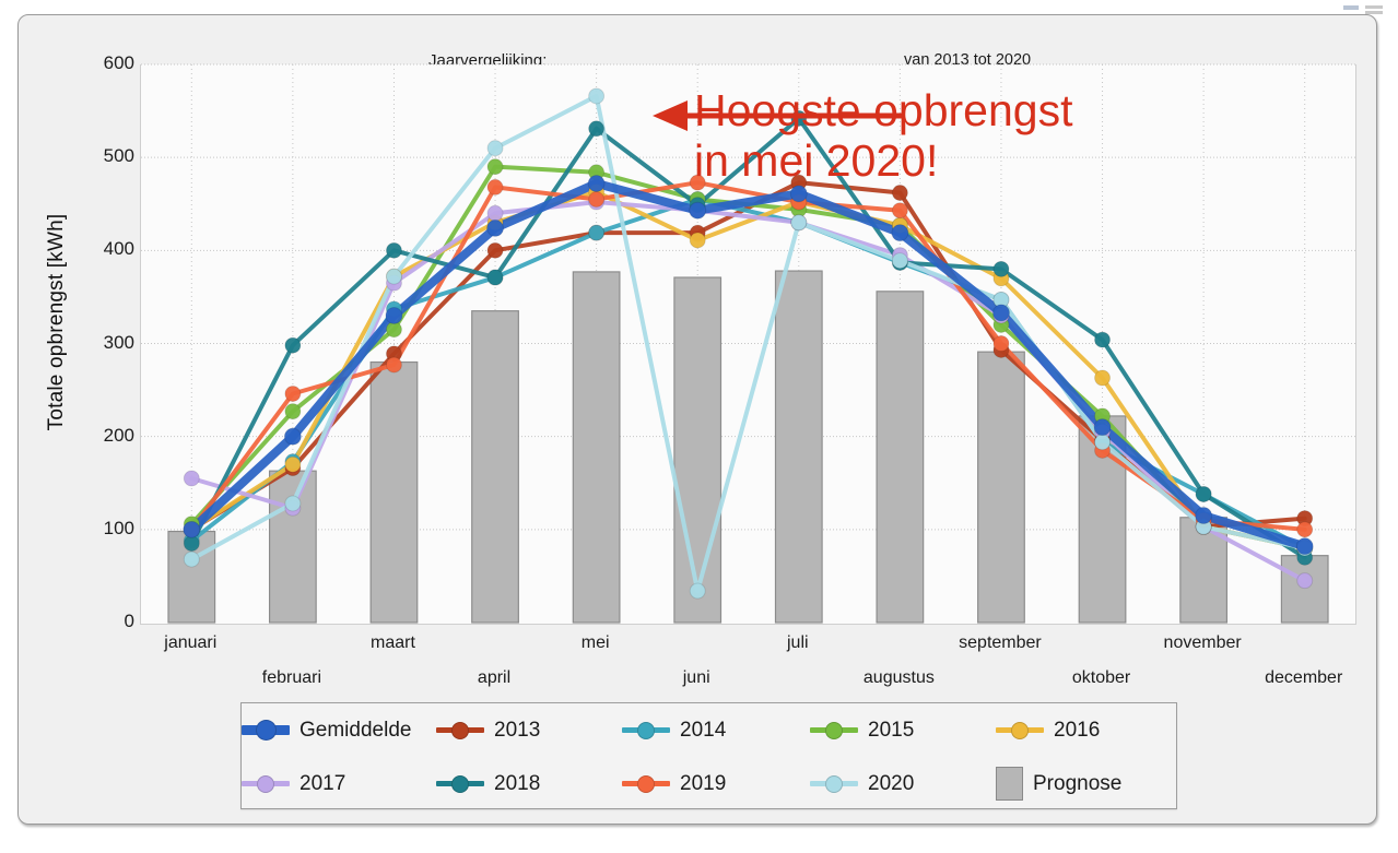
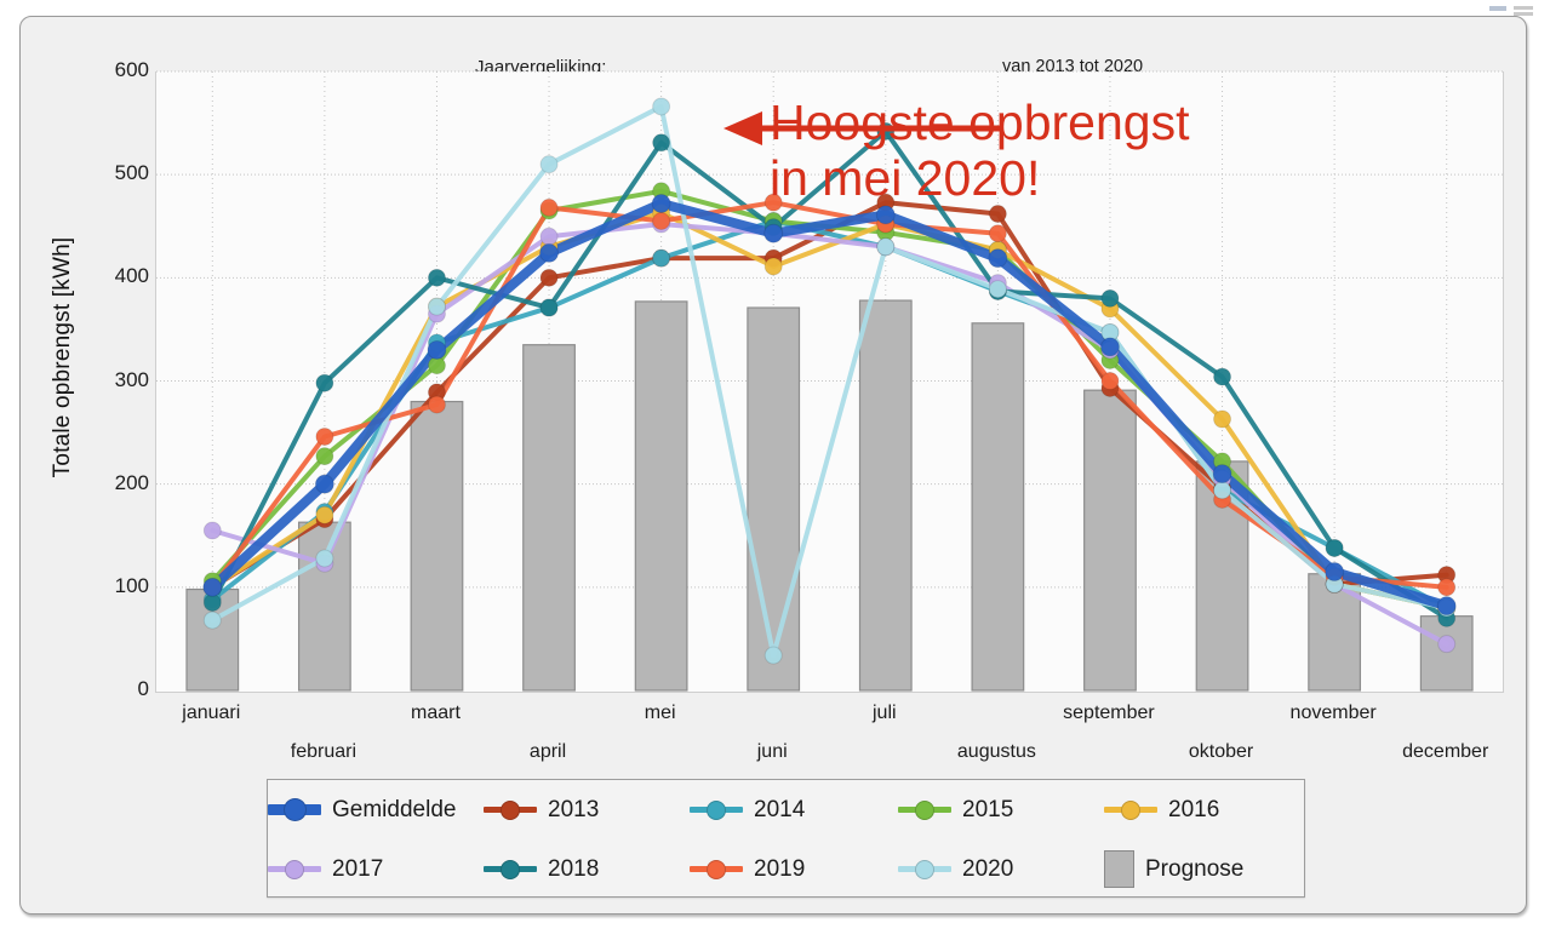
2015/april: 490 -> 460
